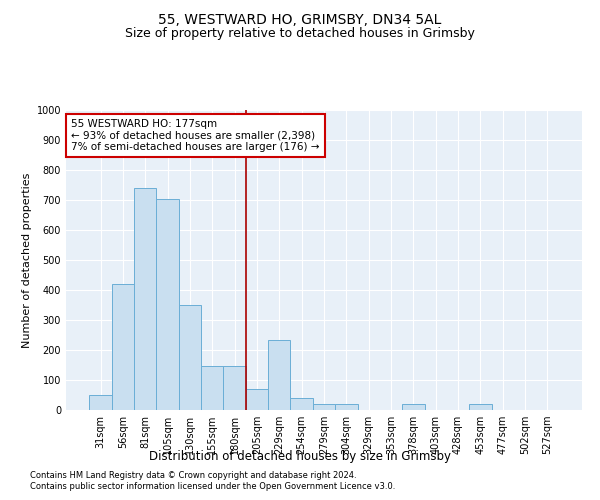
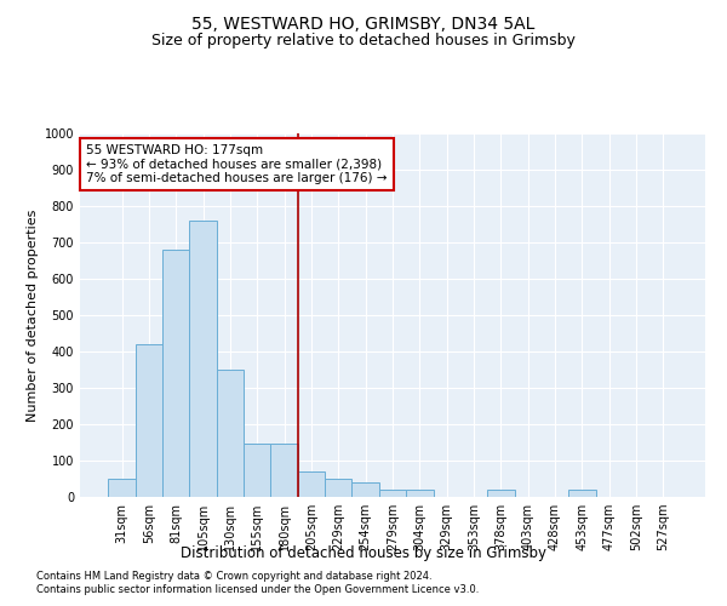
81sqm: 740 -> 680
105sqm: 705 -> 760
229sqm: 235 -> 50
